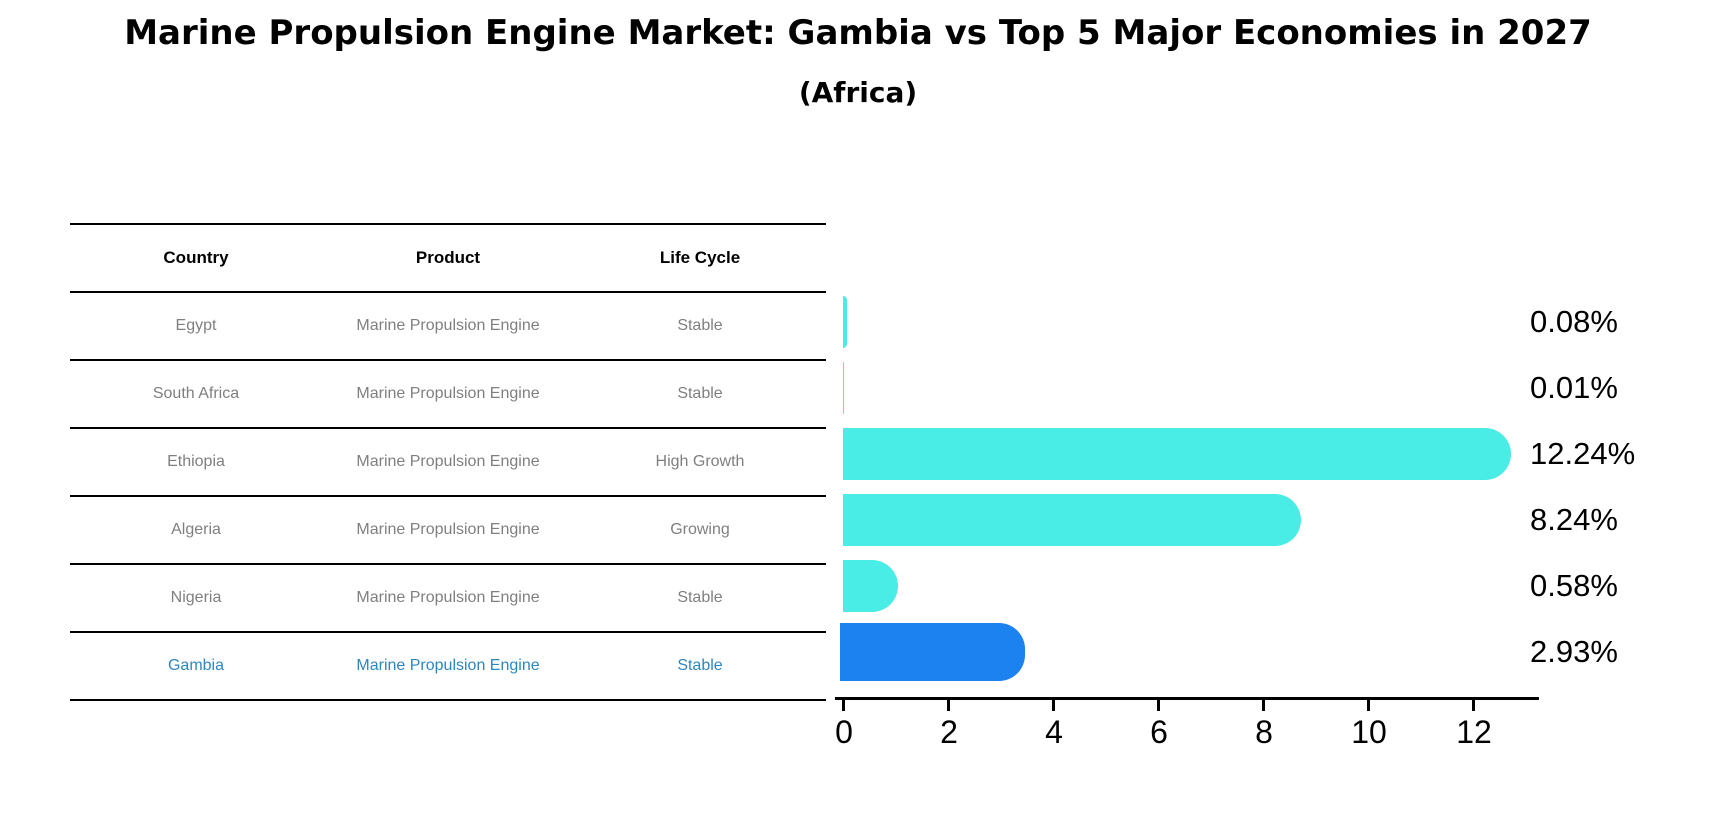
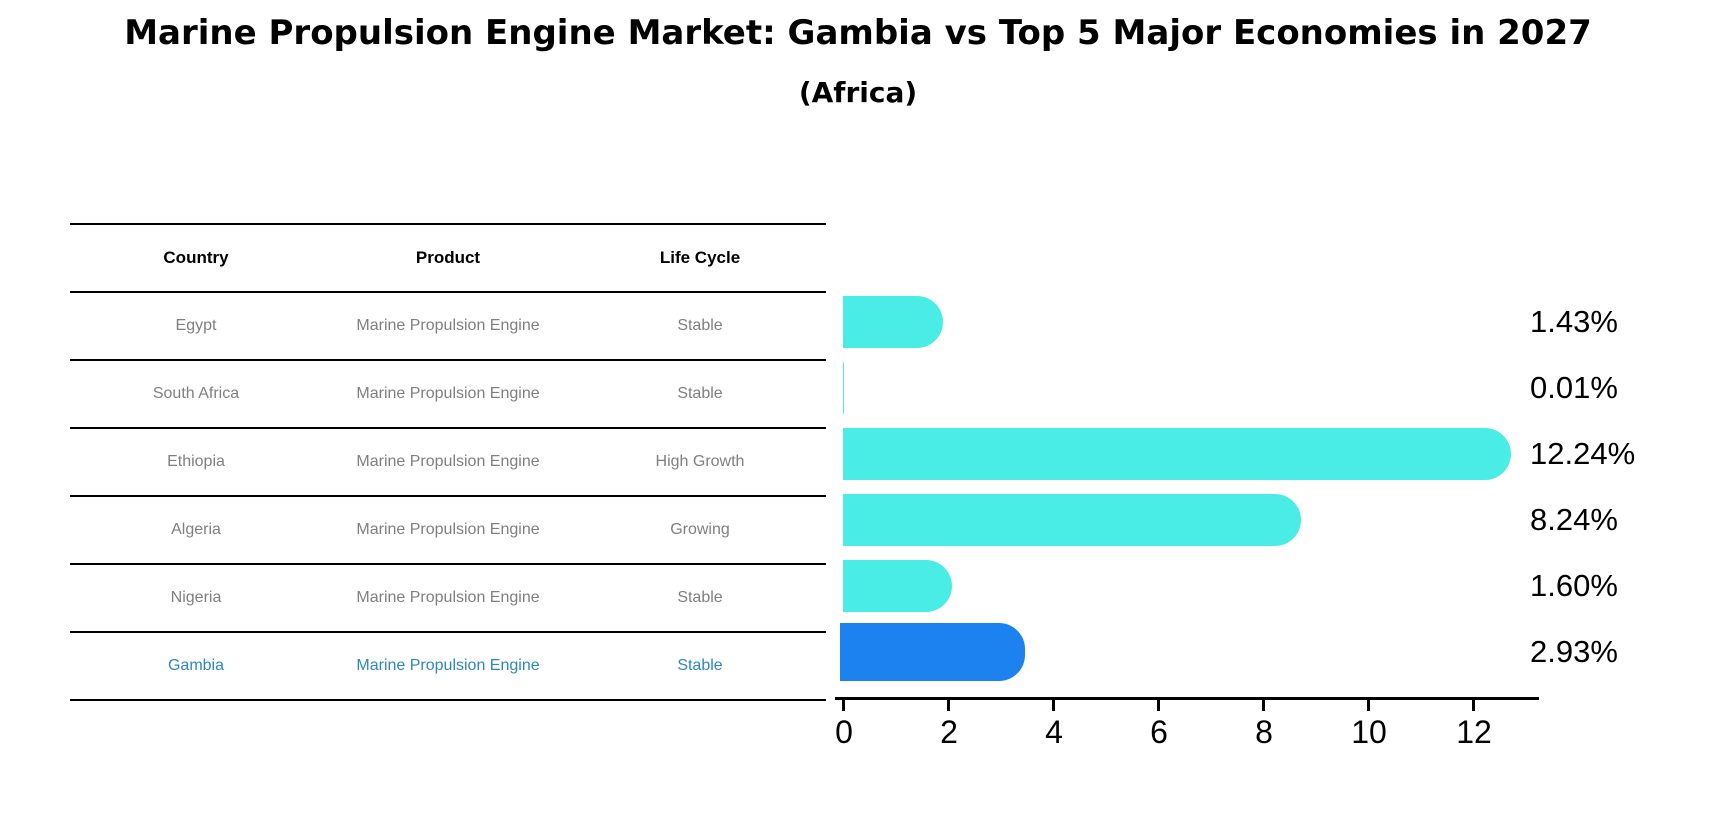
Egypt: 0.08% -> 1.43%
Nigeria: 0.58% -> 1.60%
